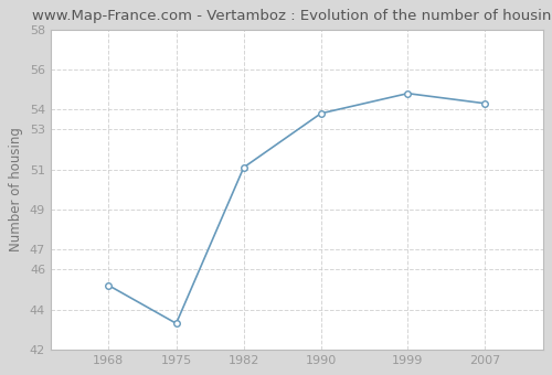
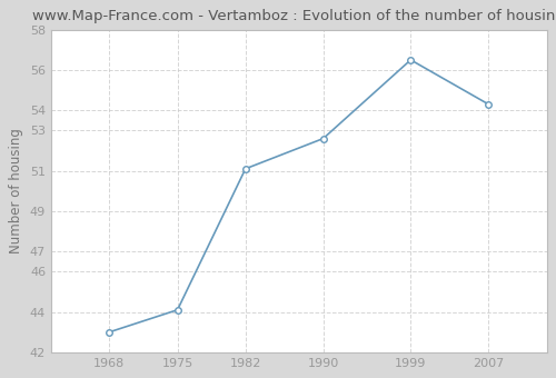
1968: 45.2 -> 43.0
1975: 43.3 -> 44.1
1990: 53.8 -> 52.6
1999: 54.8 -> 56.5
